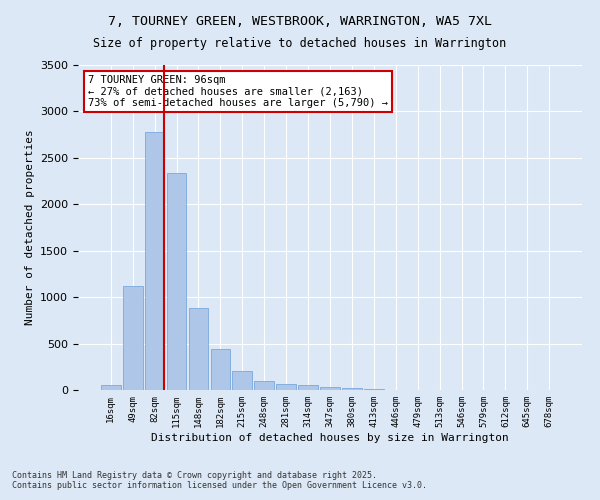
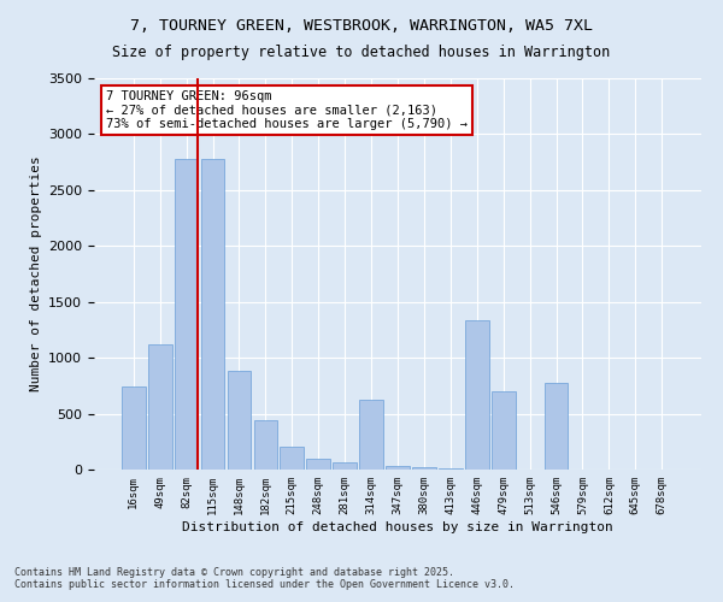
16sqm: 50 -> 740
115sqm: 2340 -> 2780
314sqm: 50 -> 620
446sqm: 0 -> 1340
479sqm: 0 -> 700
546sqm: 0 -> 780
